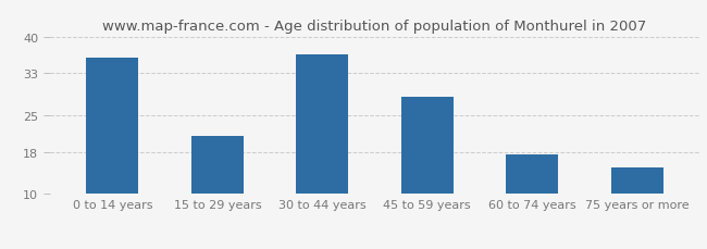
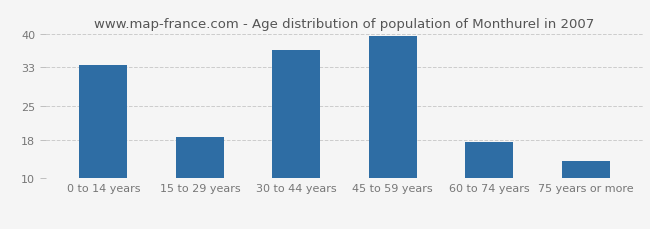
0 to 14 years: 36.0 -> 33.5
15 to 29 years: 21.0 -> 18.5
45 to 59 years: 28.5 -> 39.5
75 years or more: 15.0 -> 13.5
